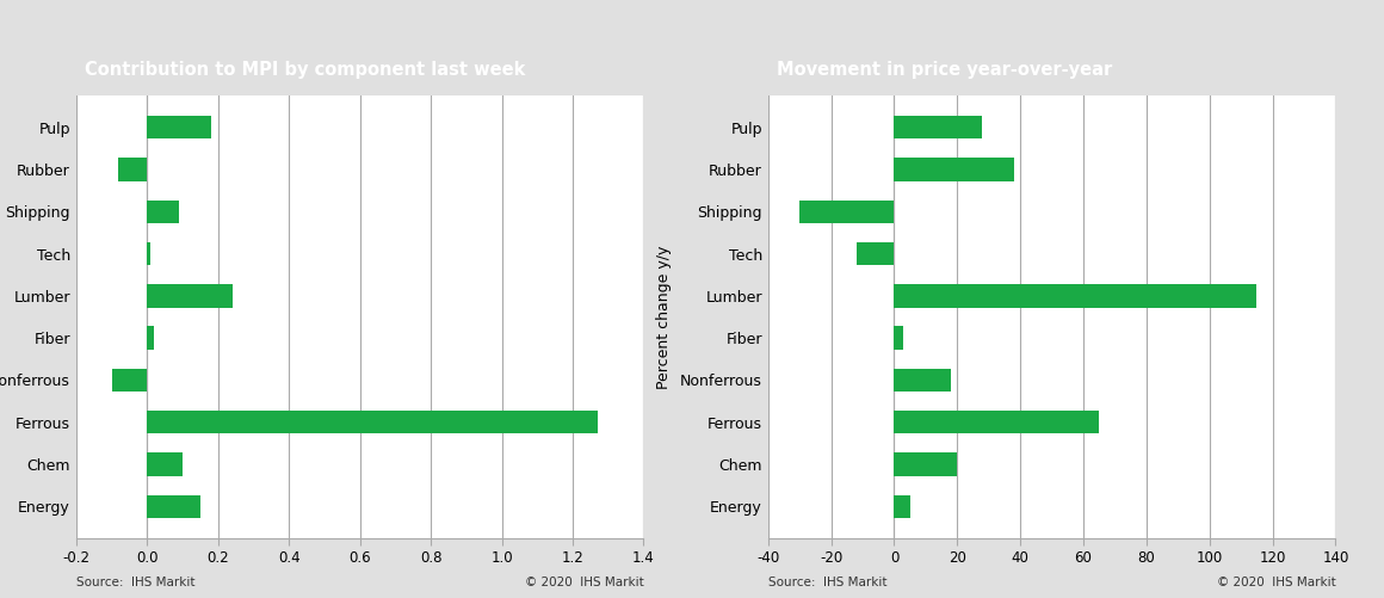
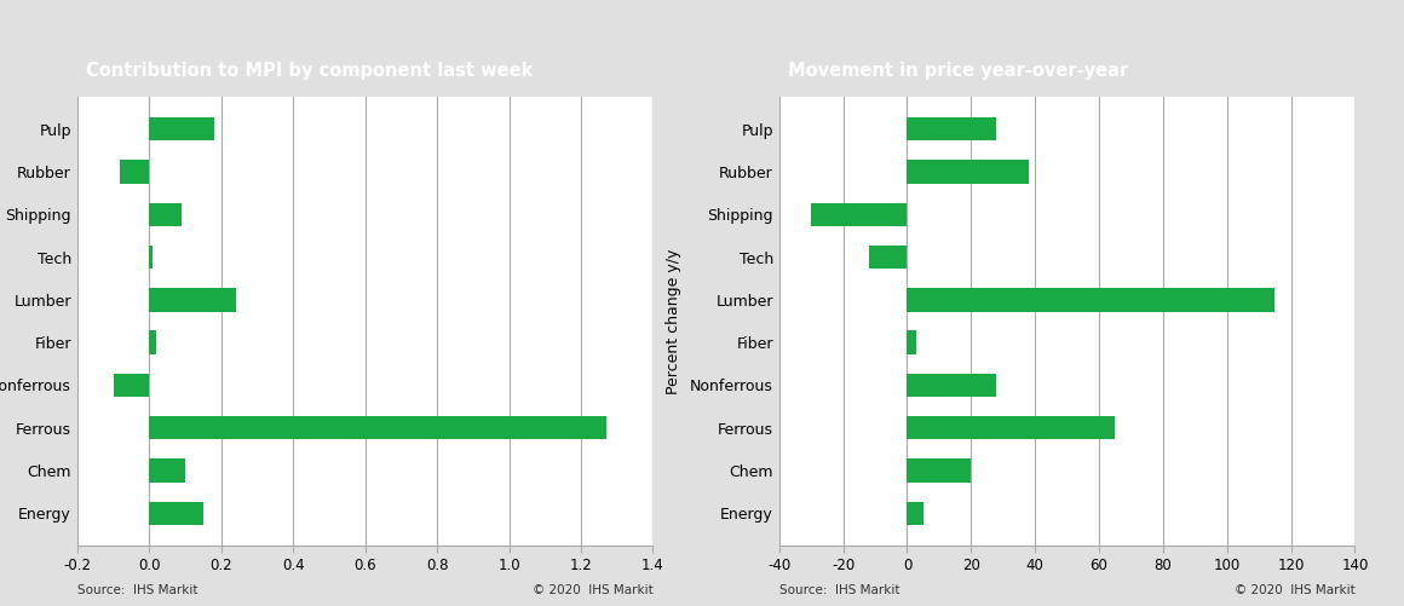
Nonferrous: 18 -> 28
